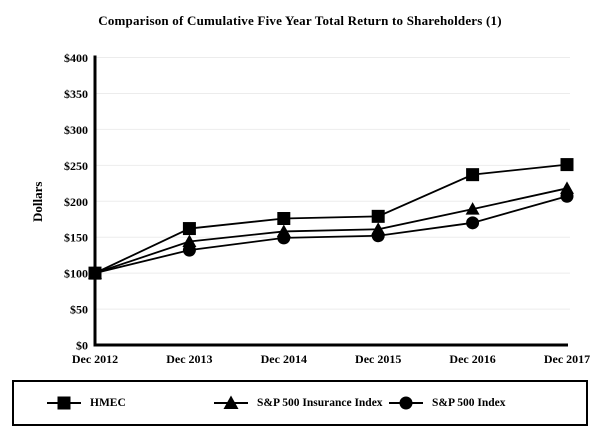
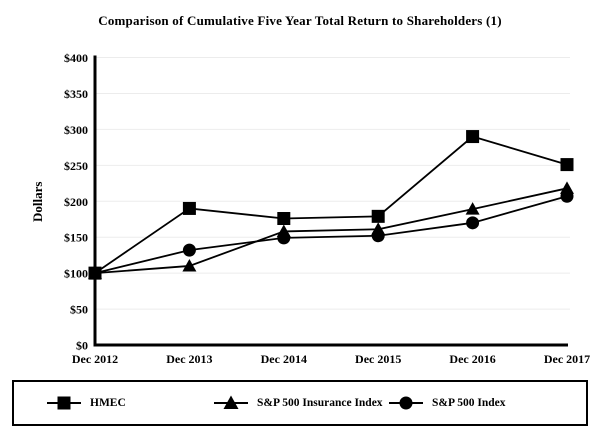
HMEC/Dec 2013: $160 -> $190
S&P 500 Insurance Index/Dec 2013: $140 -> $110
HMEC/Dec 2016: $240 -> $290
